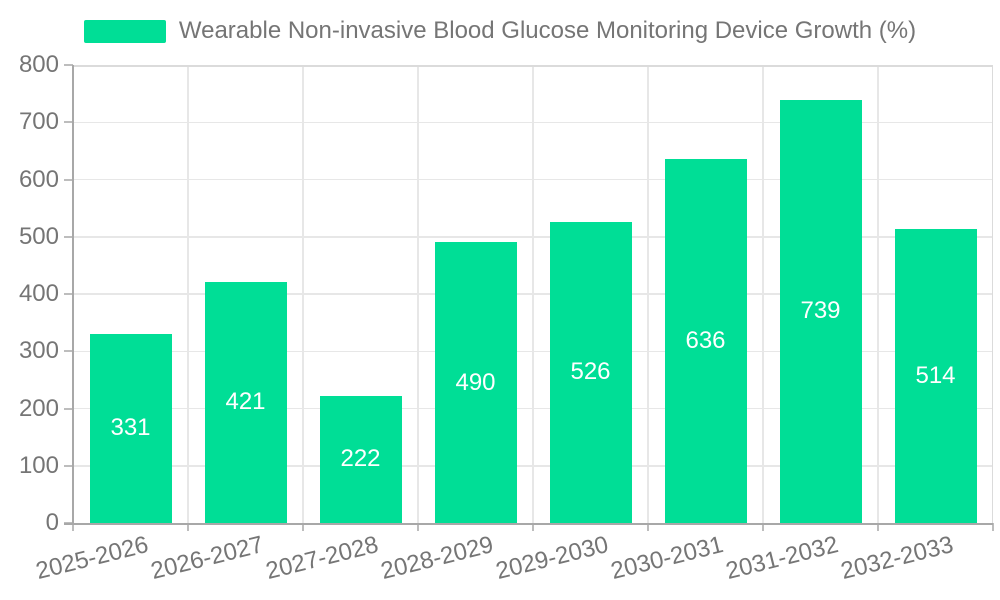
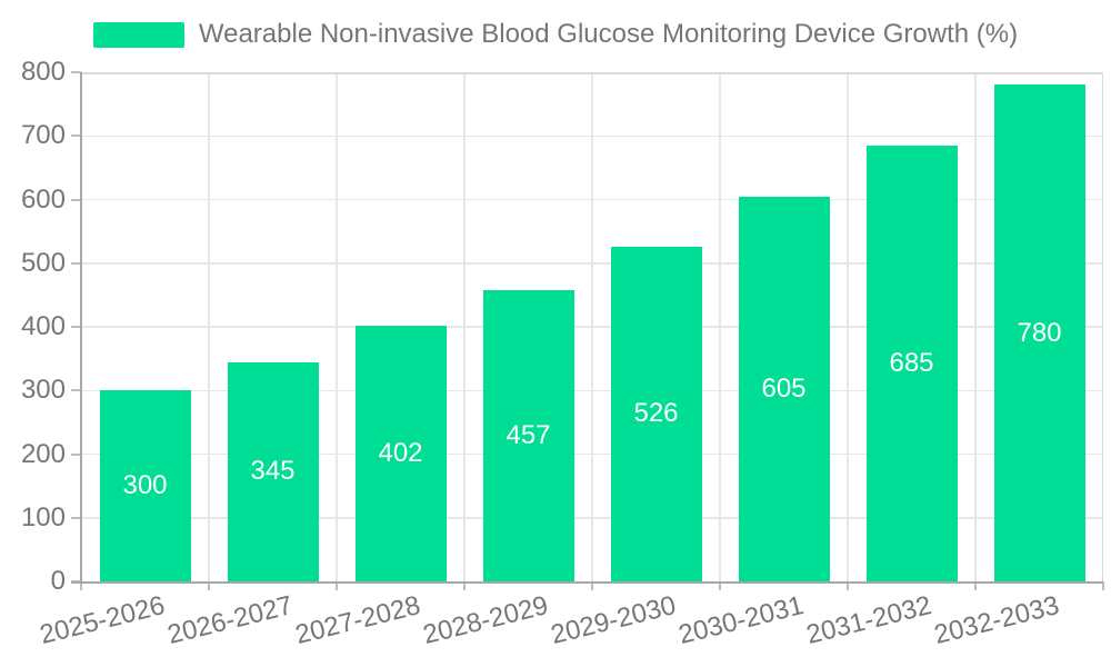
2025-2026: 331 -> 300
2026-2027: 421 -> 345
2027-2028: 222 -> 402
2028-2029: 490 -> 457
2030-2031: 636 -> 605
2031-2032: 739 -> 685
2032-2033: 514 -> 780
